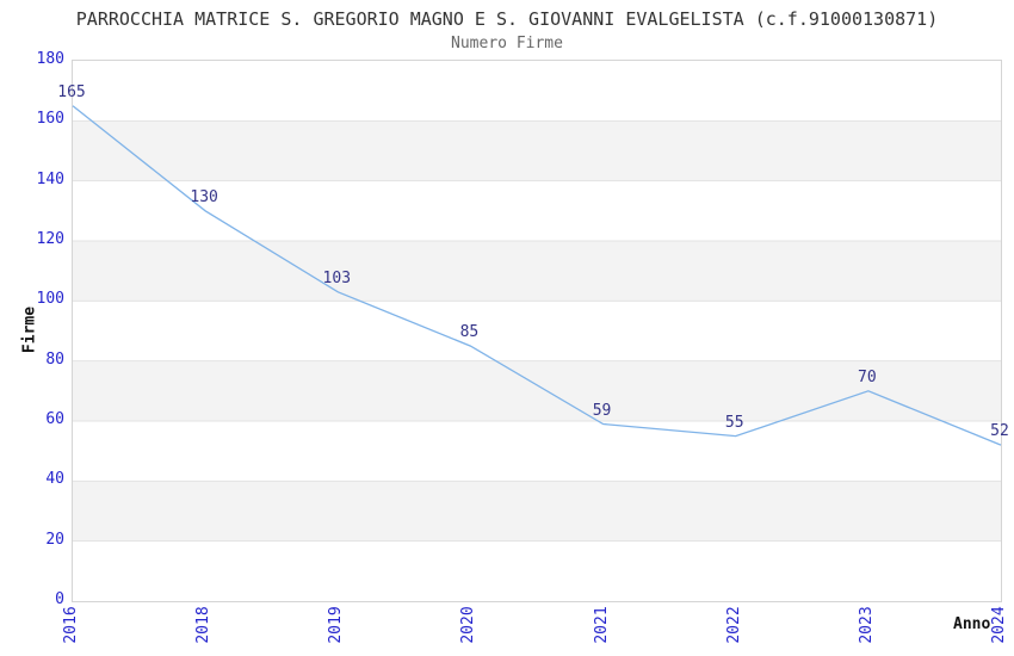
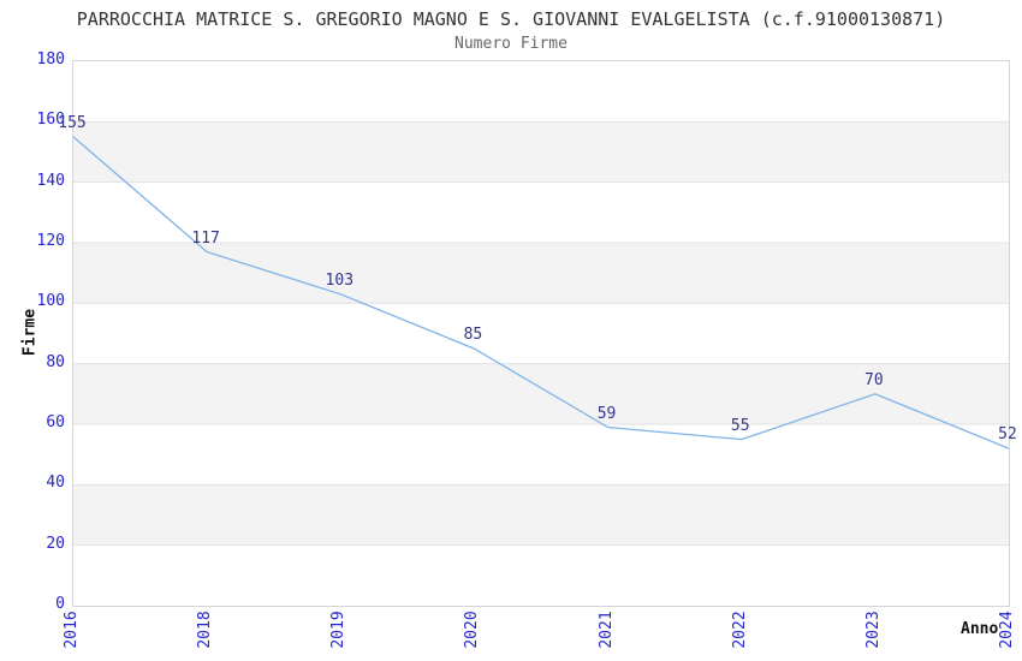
2016: 165 -> 155
2018: 130 -> 117
